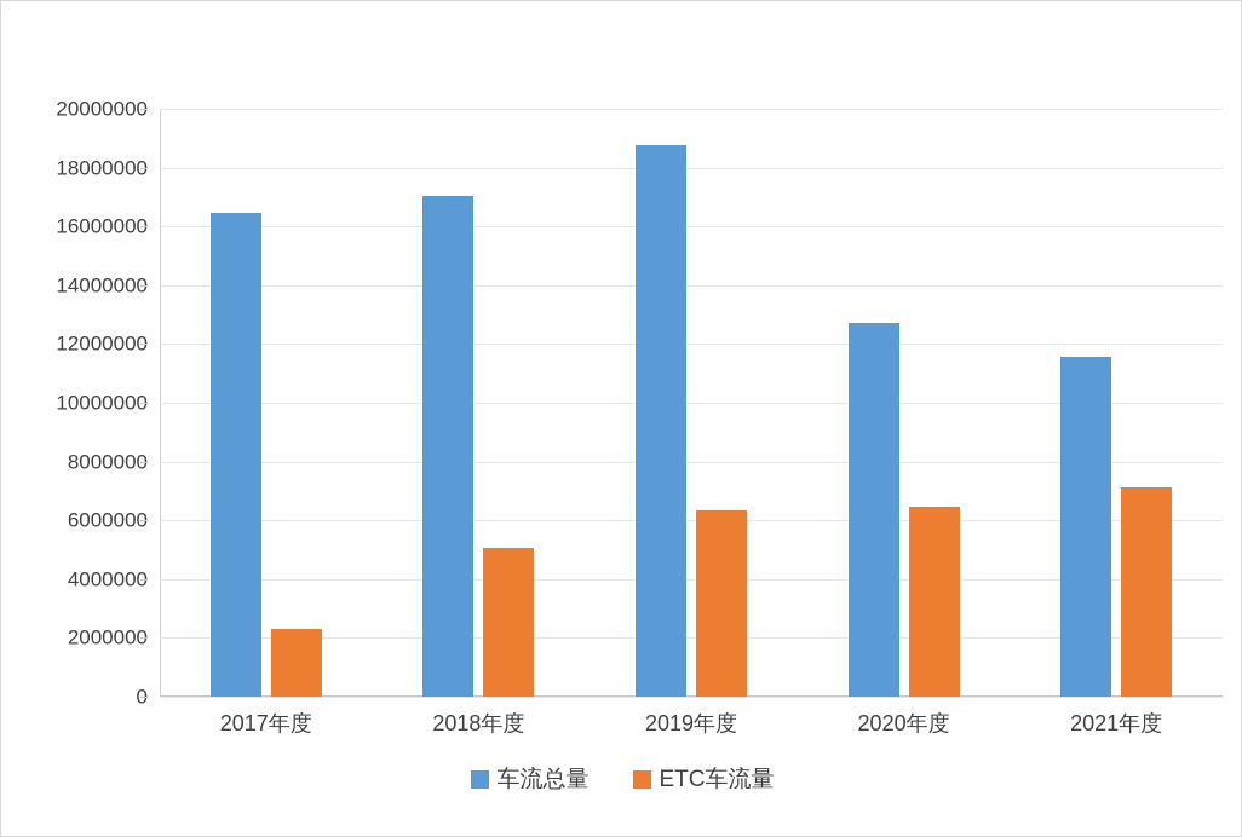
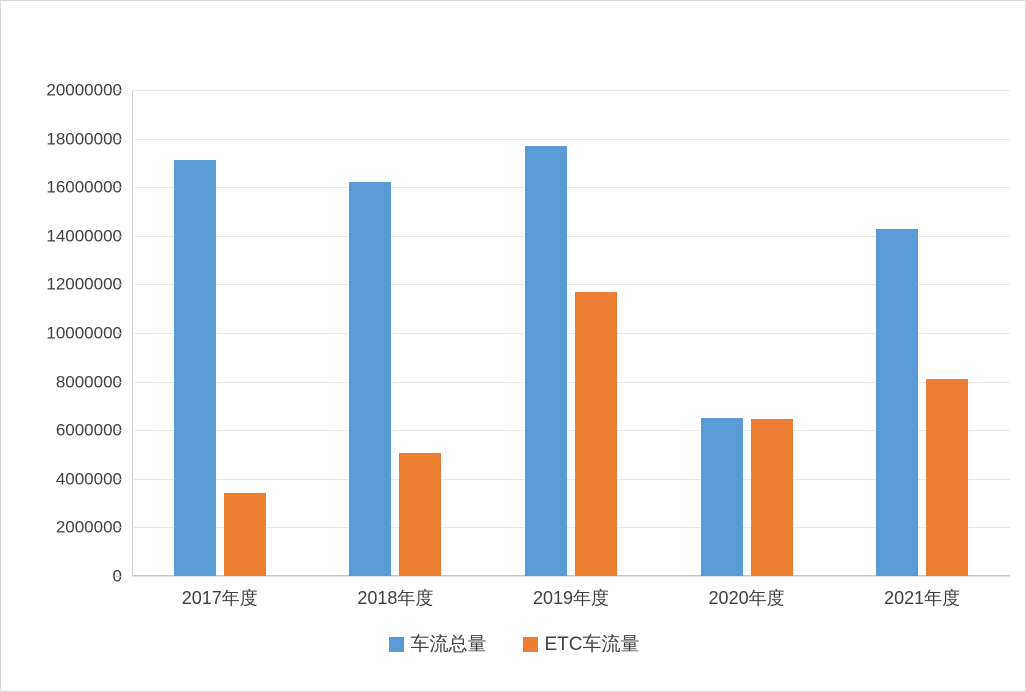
车流总量/2017年度: 16400000 -> 17100000
ETC车流量/2017年度: 2300000 -> 3400000
车流总量/2018年度: 17000000 -> 16200000
车流总量/2019年度: 18800000 -> 17700000
ETC车流量/2019年度: 6300000 -> 11700000
车流总量/2020年度: 12700000 -> 6500000
车流总量/2021年度: 11600000 -> 14300000
ETC车流量/2021年度: 7100000 -> 8100000
